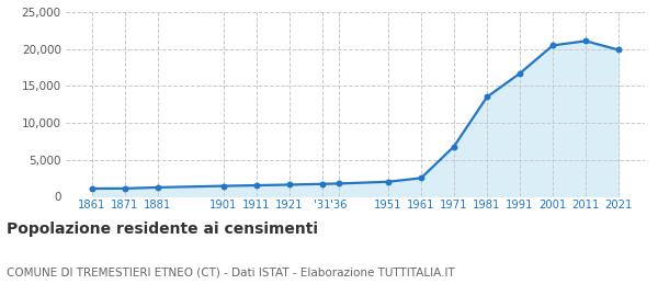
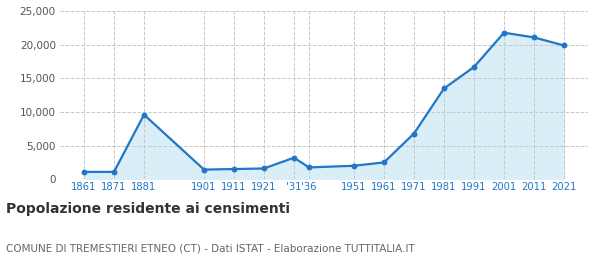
1881: 1,200 -> 9,600
'31: 1,700 -> 3,200
2001: 20,500 -> 21,800
